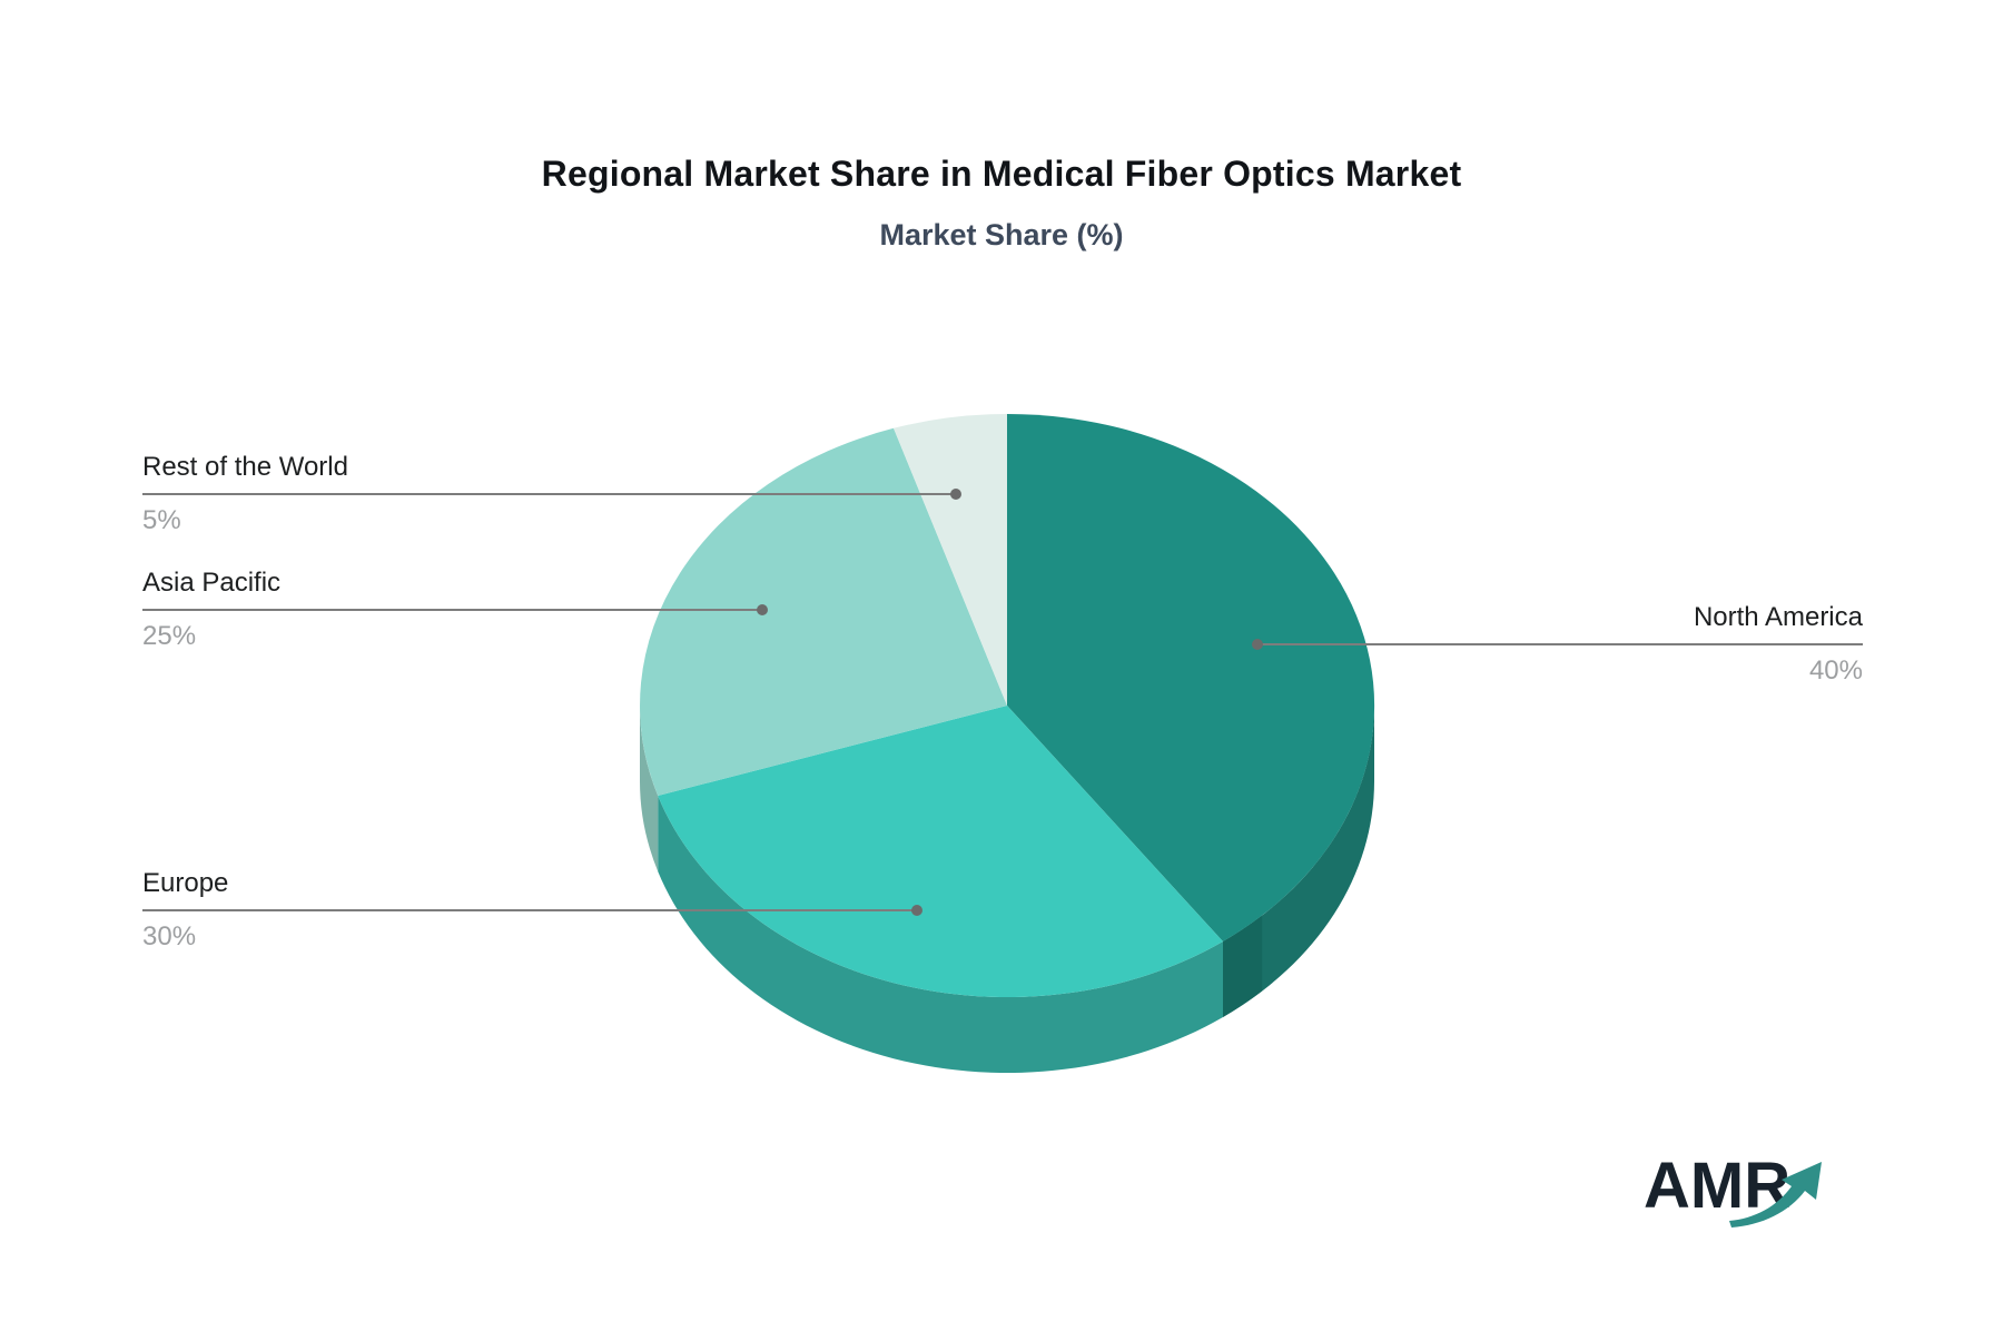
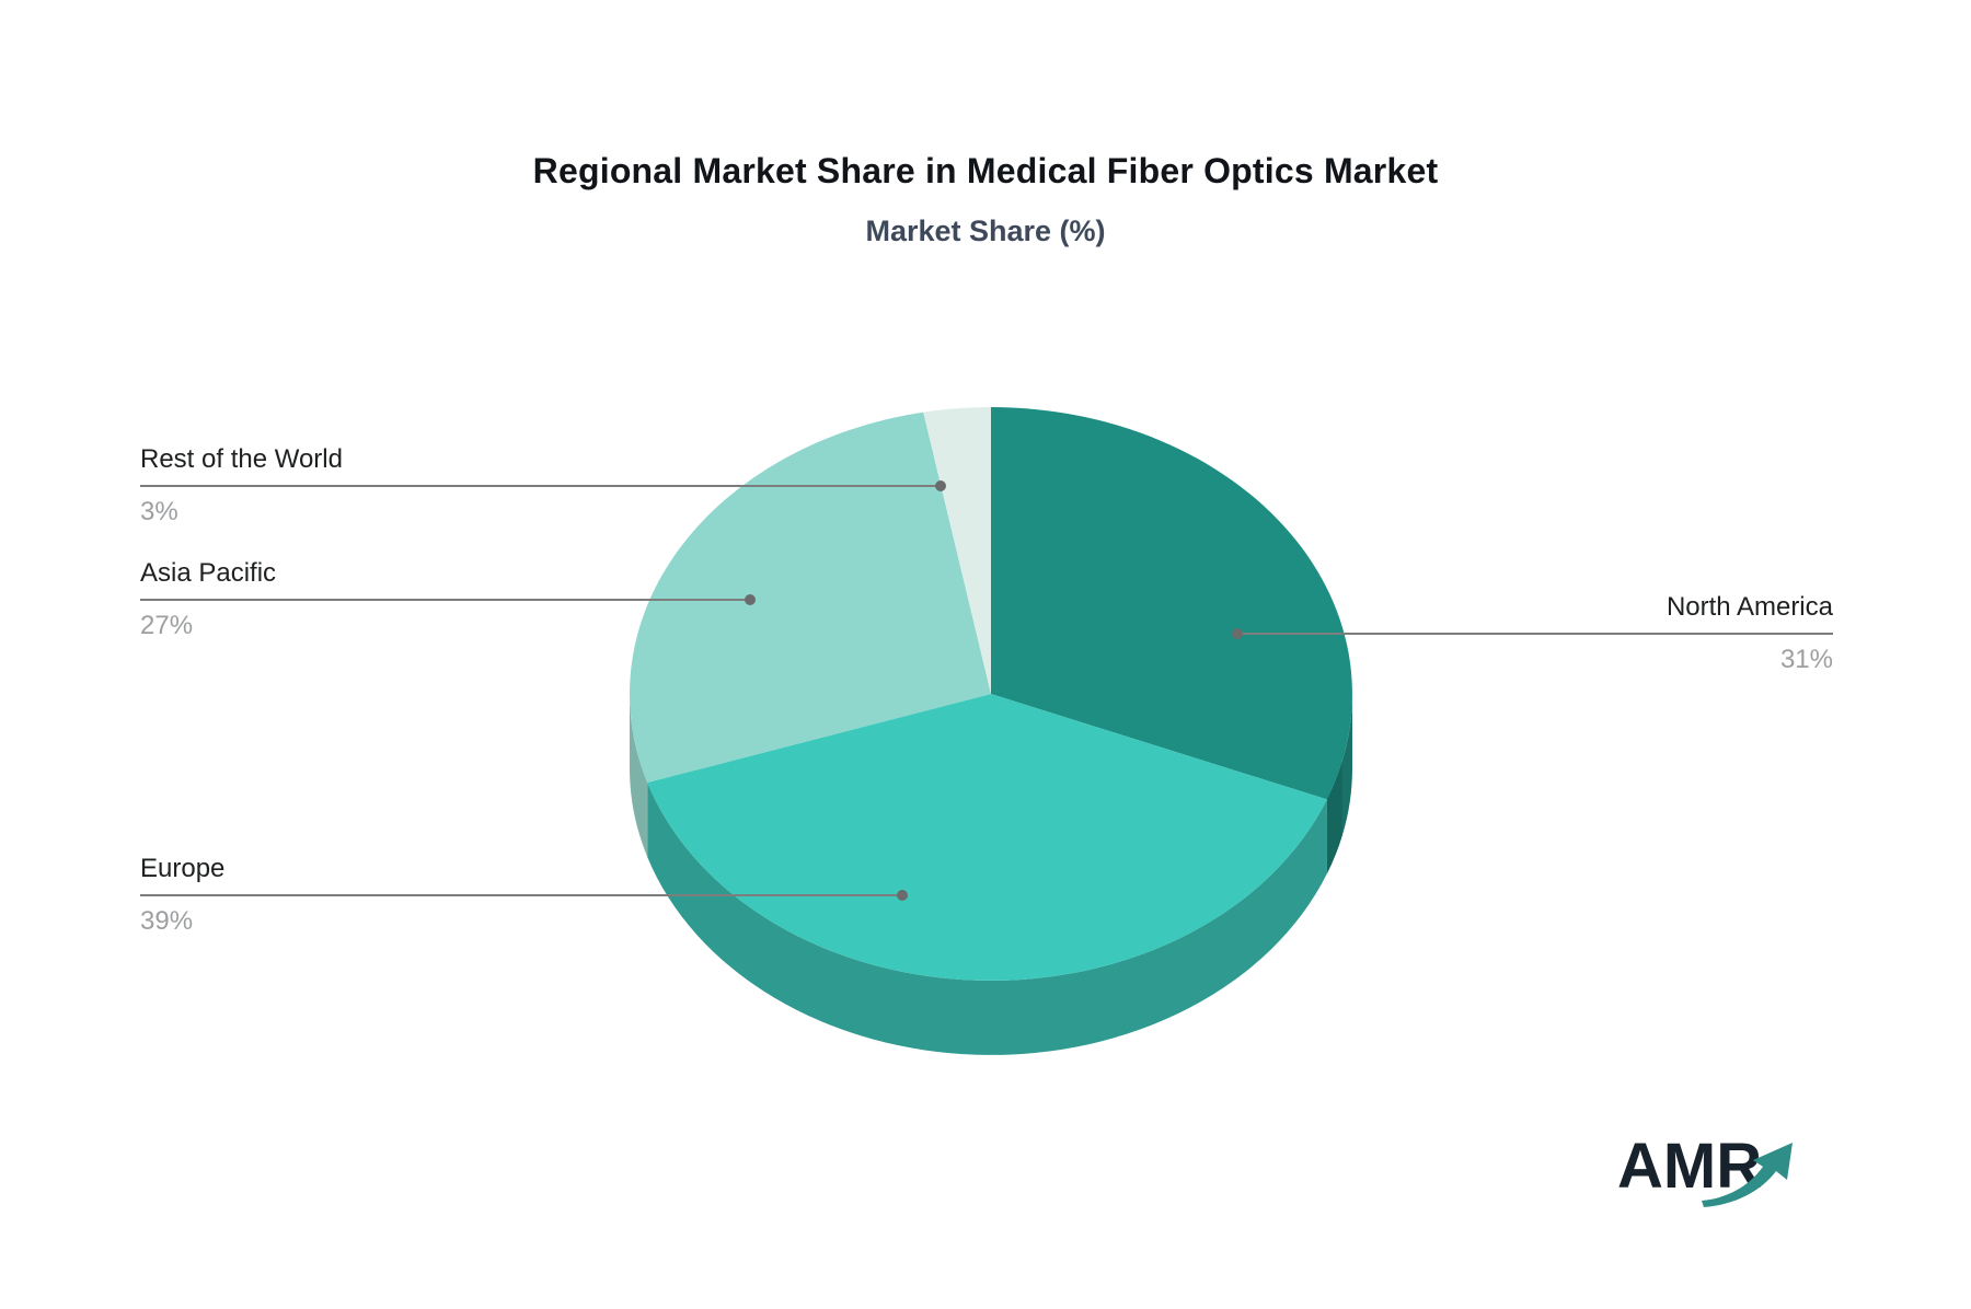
North America: 40% -> 31%
Europe: 30% -> 39%
Asia Pacific: 25% -> 27%
Rest of the World: 5% -> 3%
